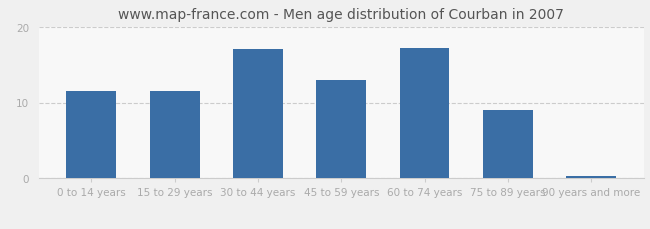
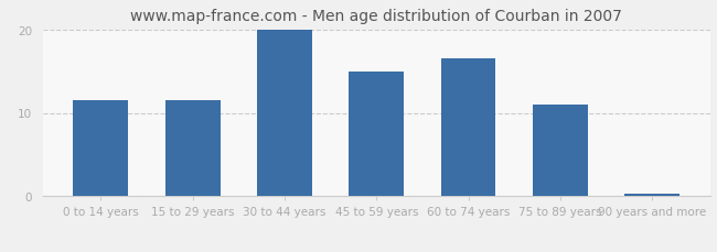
30 to 44 years: 17.0 -> 20.0
45 to 59 years: 13.0 -> 15.0
60 to 74 years: 17.2 -> 16.5
75 to 89 years: 9.0 -> 11.0
